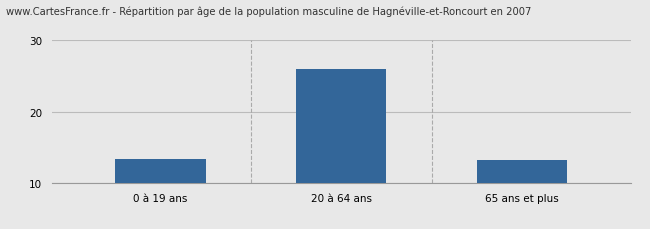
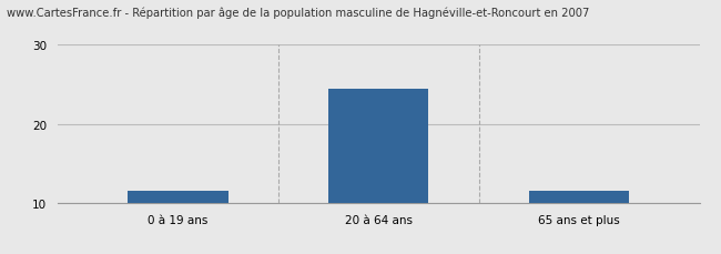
0 à 19 ans: 13.4 -> 11.5
20 à 64 ans: 26.0 -> 24.5
65 ans et plus: 13.2 -> 11.5
